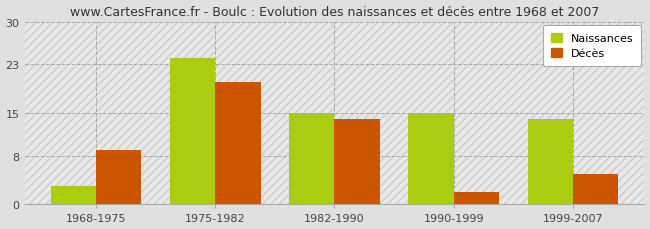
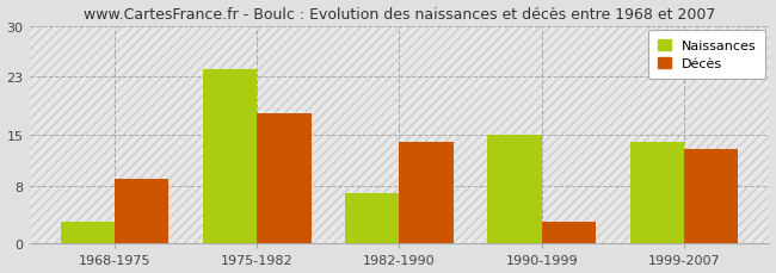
Décès/1975-1982: 20 -> 18
Naissances/1982-1990: 15 -> 7
Décès/1990-1999: 2 -> 3
Décès/1999-2007: 5 -> 13
